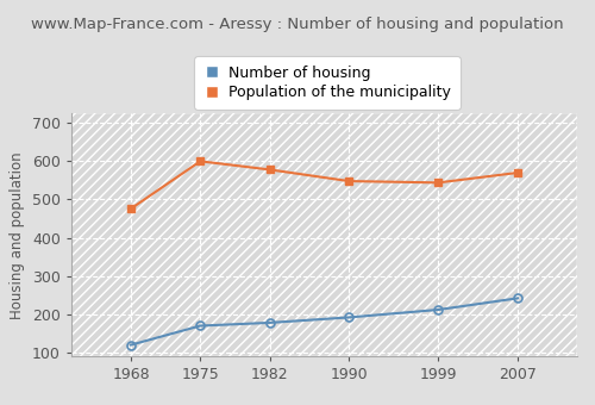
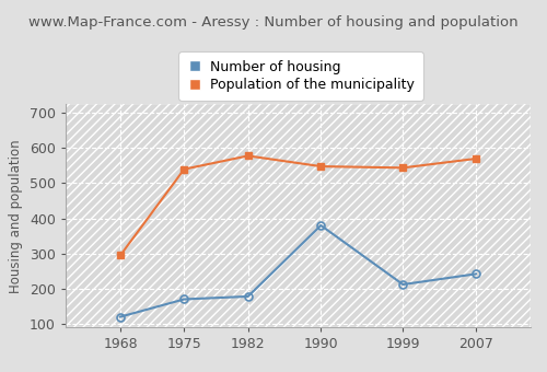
Population of the municipality/1968: 476 -> 295
Population of the municipality/1975: 600 -> 540
Number of housing/1990: 192 -> 380
